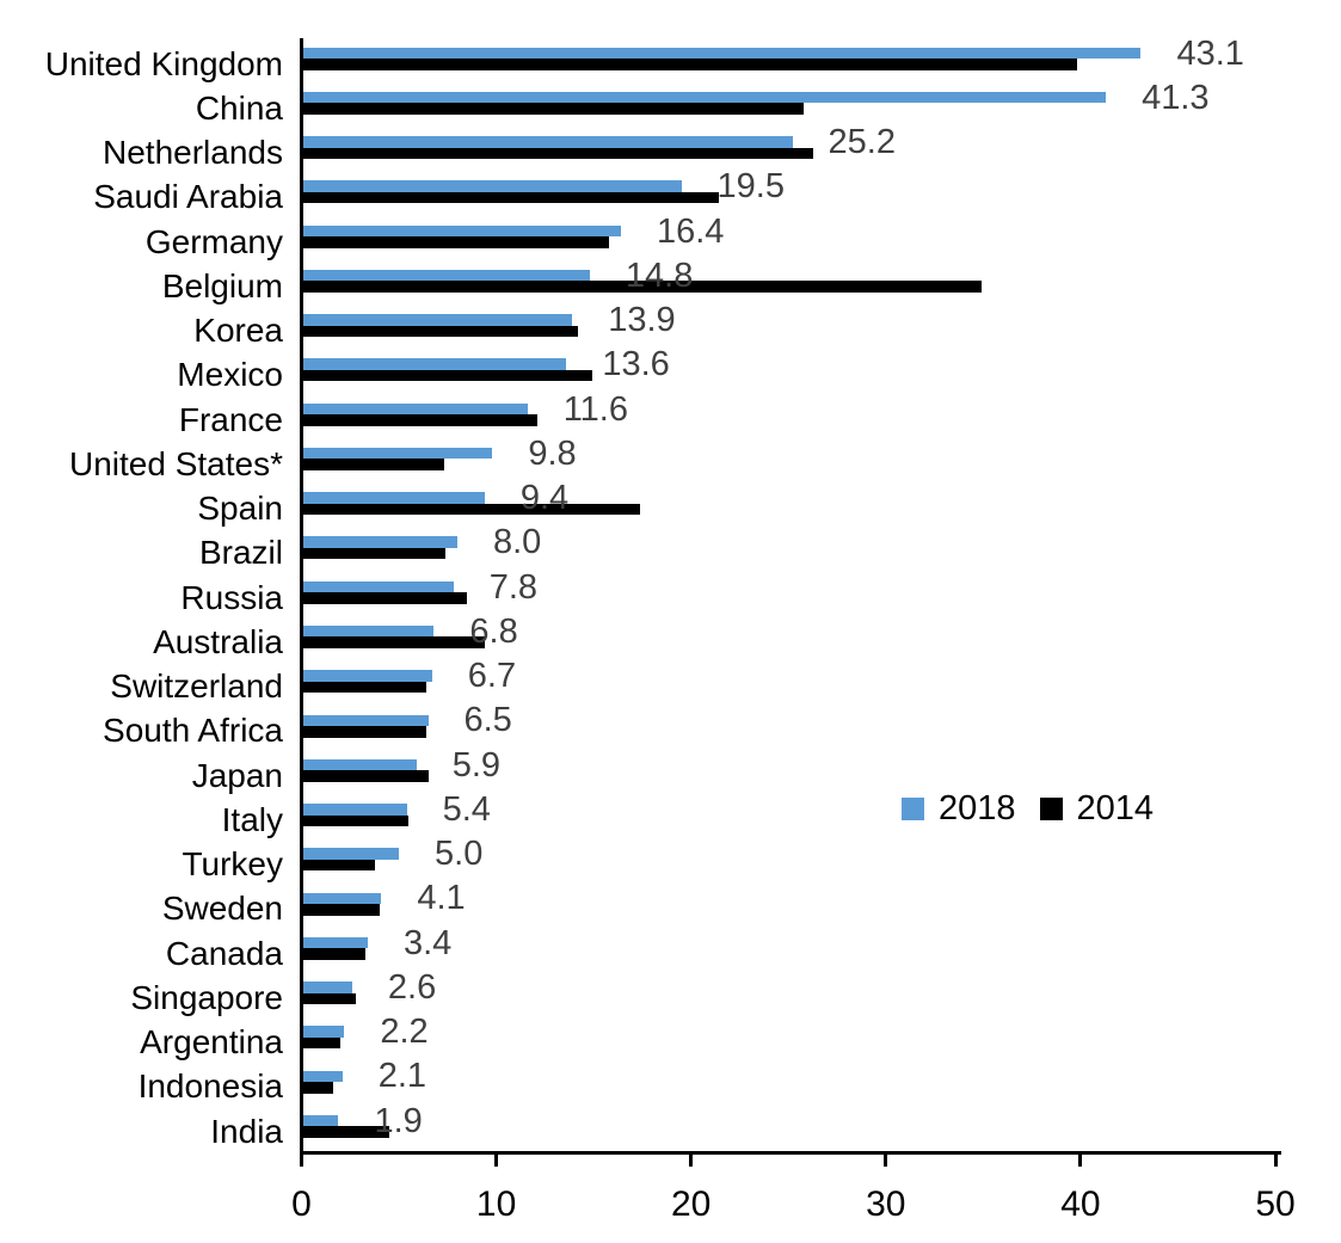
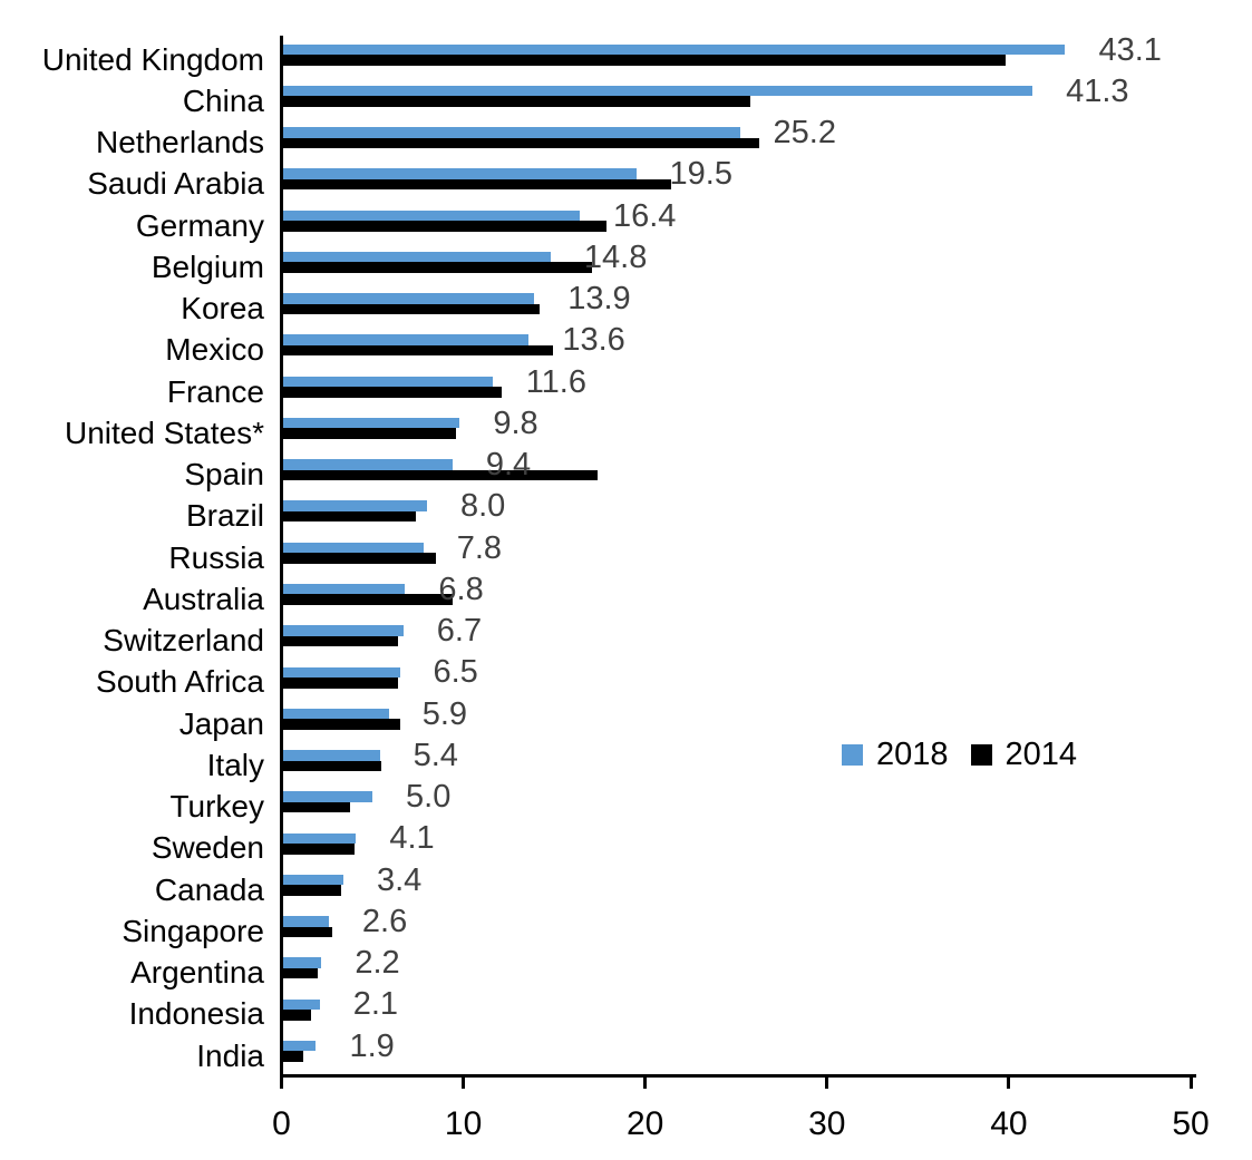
2014/Germany: 15.8 -> 17.9
2014/Belgium: 34.9 -> 17.1
2014/United States*: 7.3 -> 9.6
2014/India: 4.5 -> 1.2
